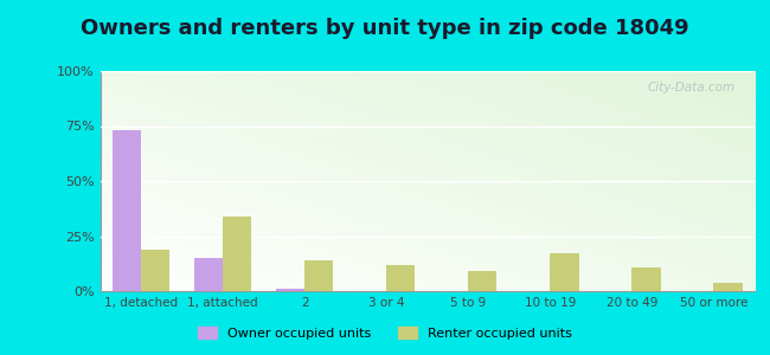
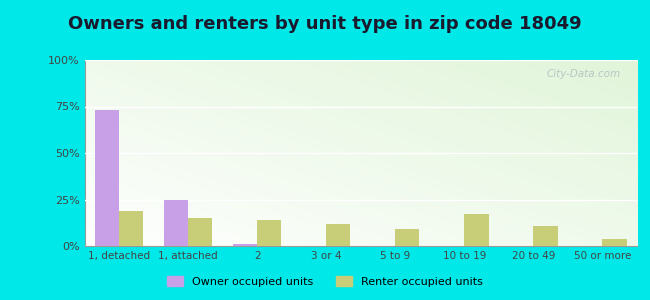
Owner occupied units/1, attached: 15% -> 25%
Renter occupied units/1, attached: 34% -> 15%
